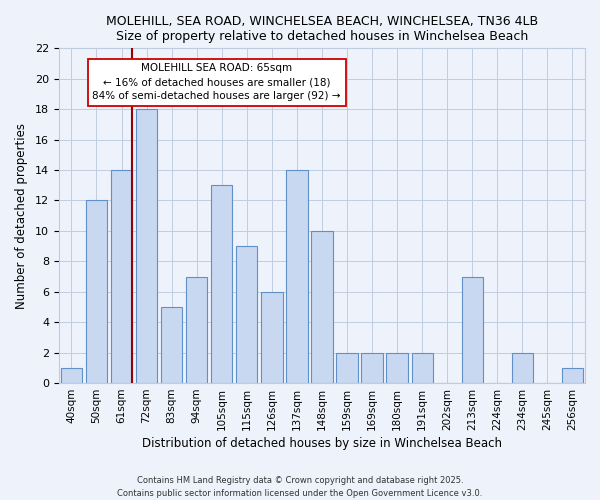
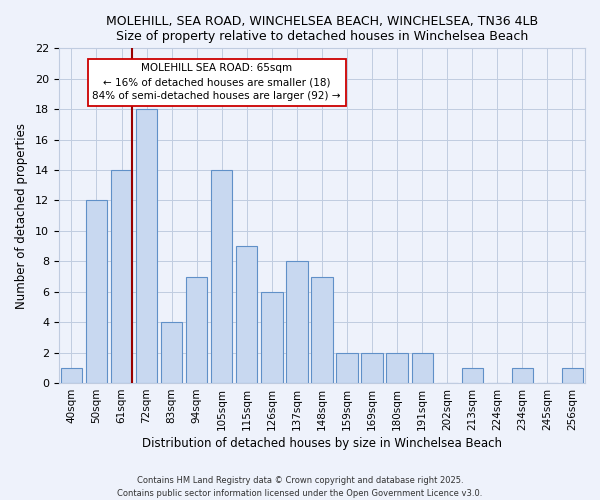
83sqm: 5 -> 4
105sqm: 13 -> 14
137sqm: 14 -> 8
148sqm: 10 -> 7
213sqm: 7 -> 1
234sqm: 2 -> 1
